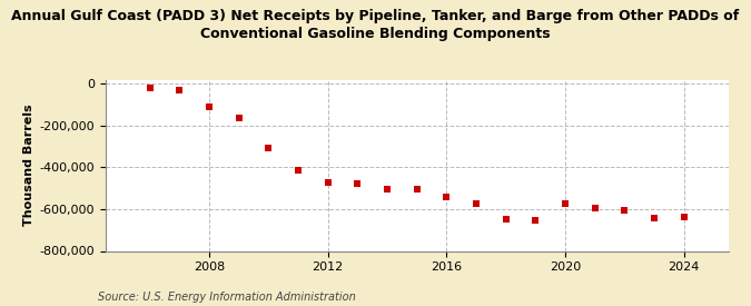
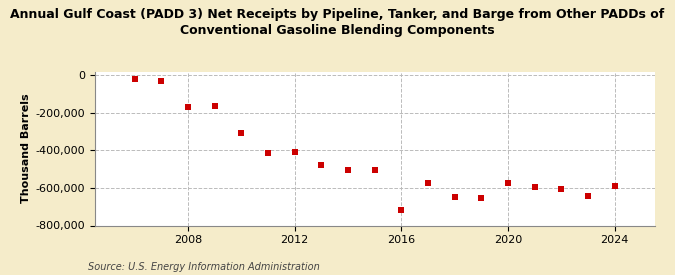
2008: -110,000 -> -170,000
2012: -470,000 -> -410,000
2016: -540,000 -> -720,000
2024: -640,000 -> -590,000
